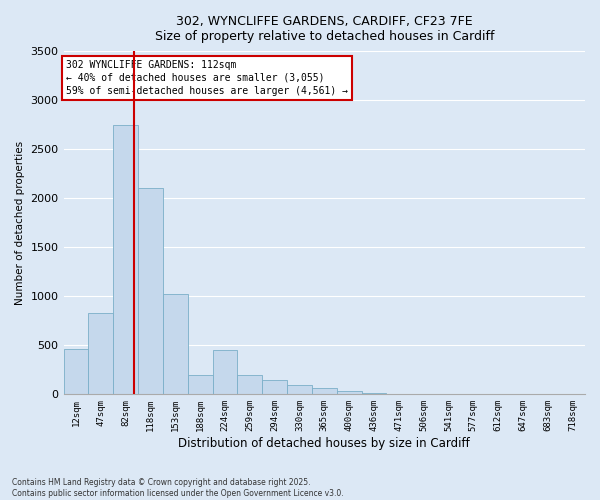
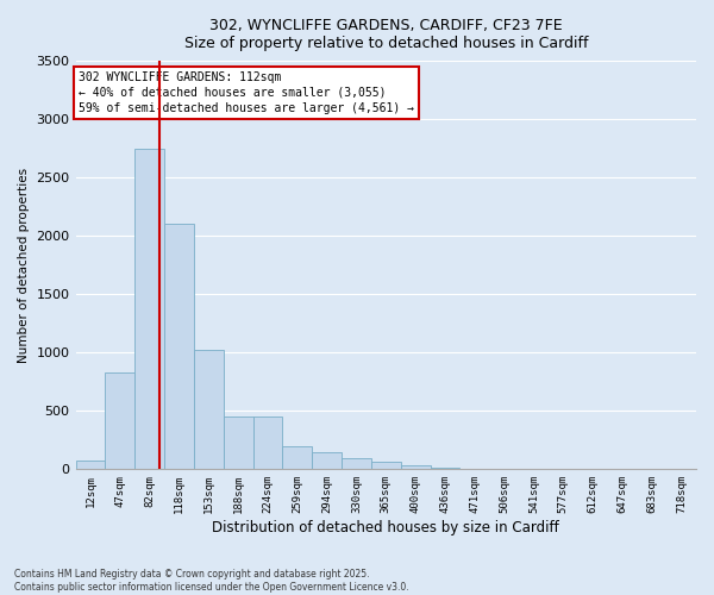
12sqm: 460 -> 70
188sqm: 200 -> 450
